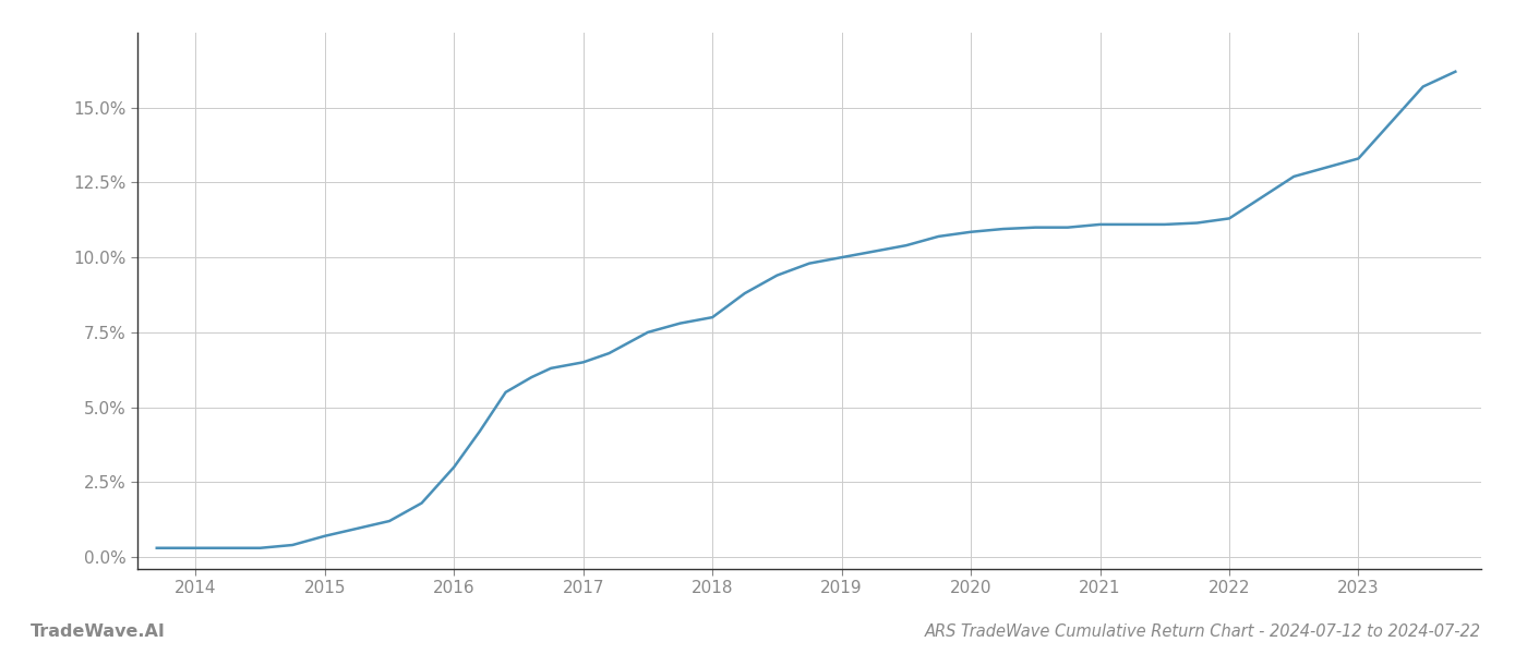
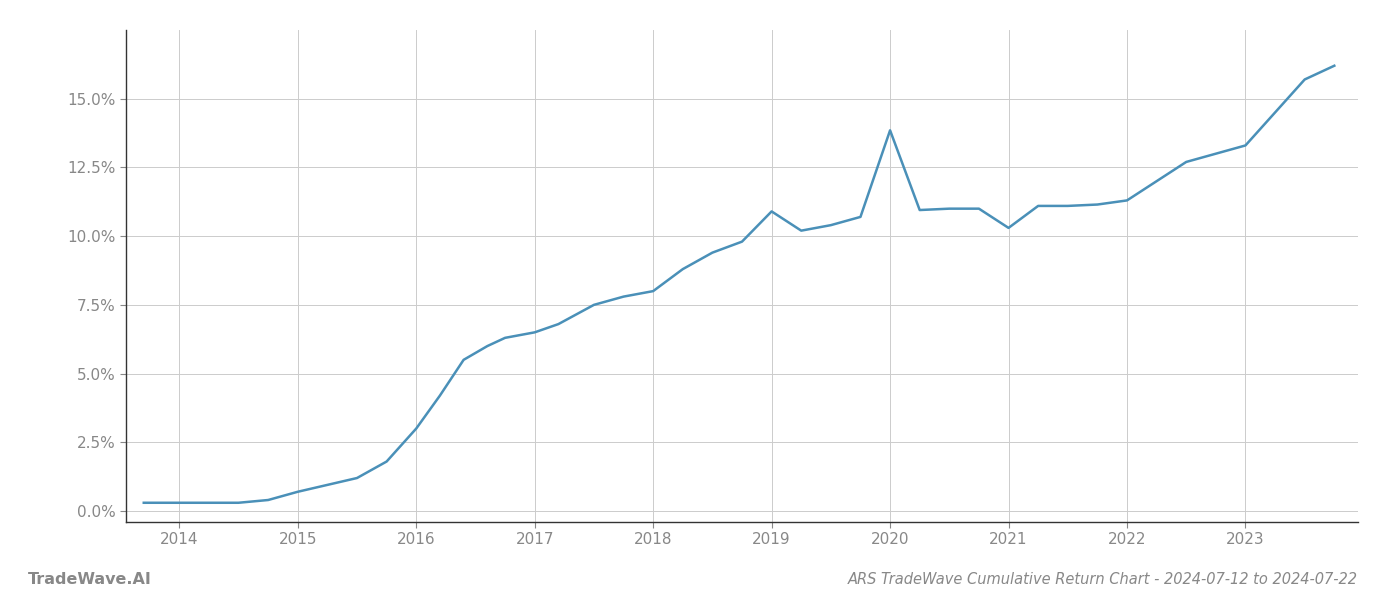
2019: 10.00% -> 10.90%
2020: 10.85% -> 13.85%
2021: 11.10% -> 10.30%
